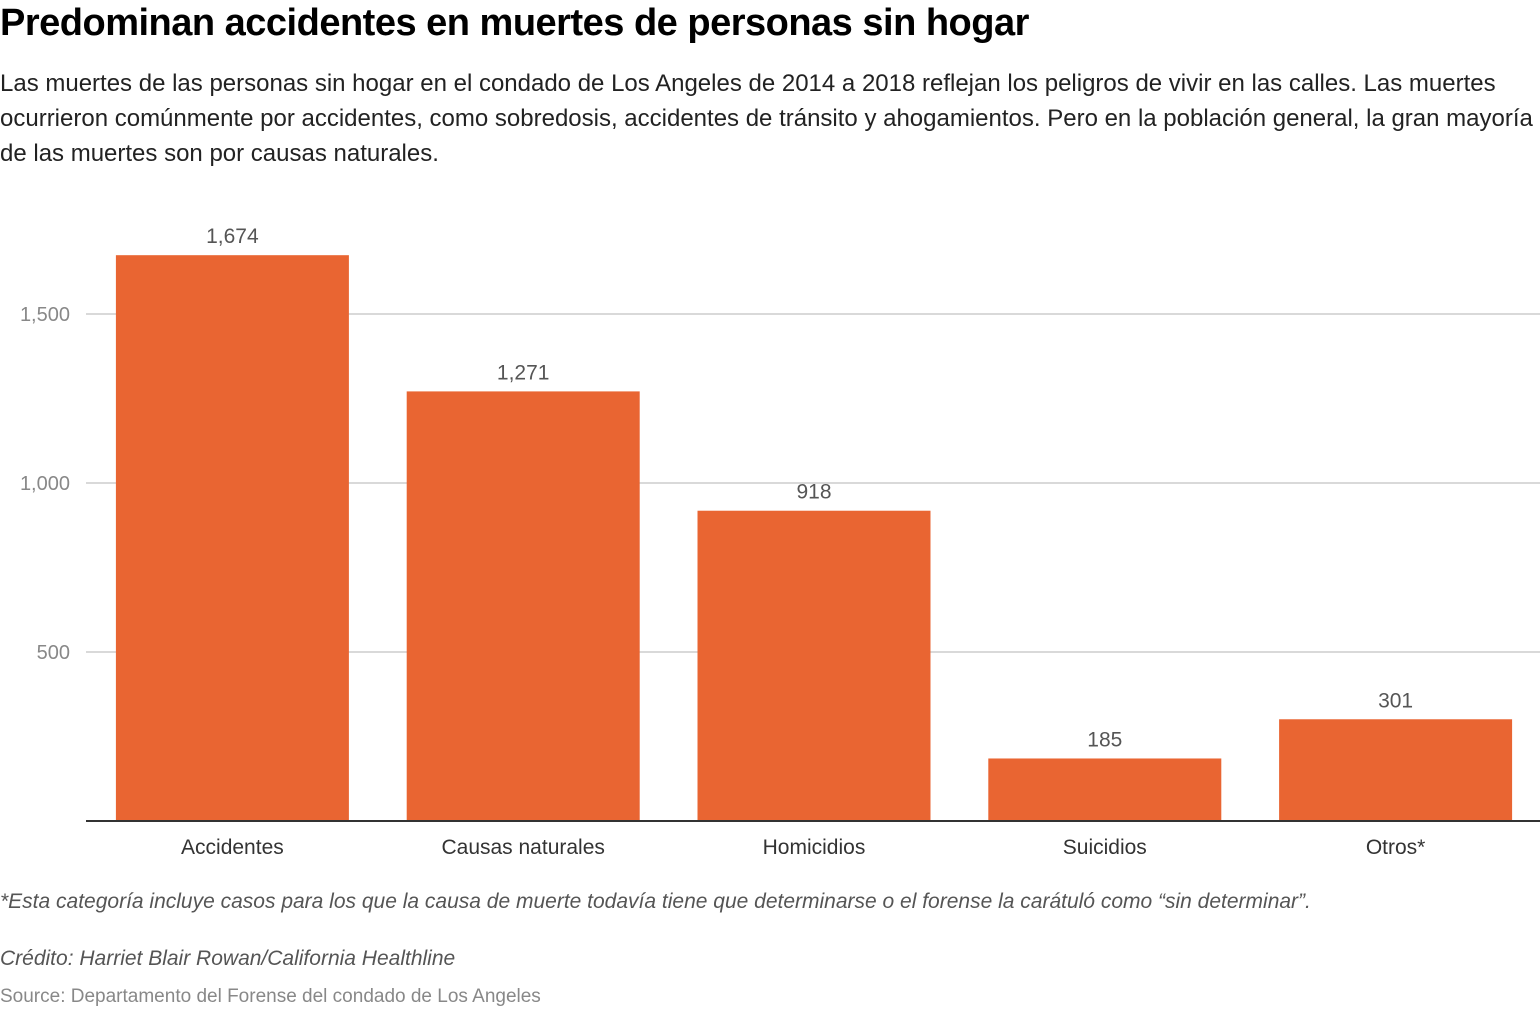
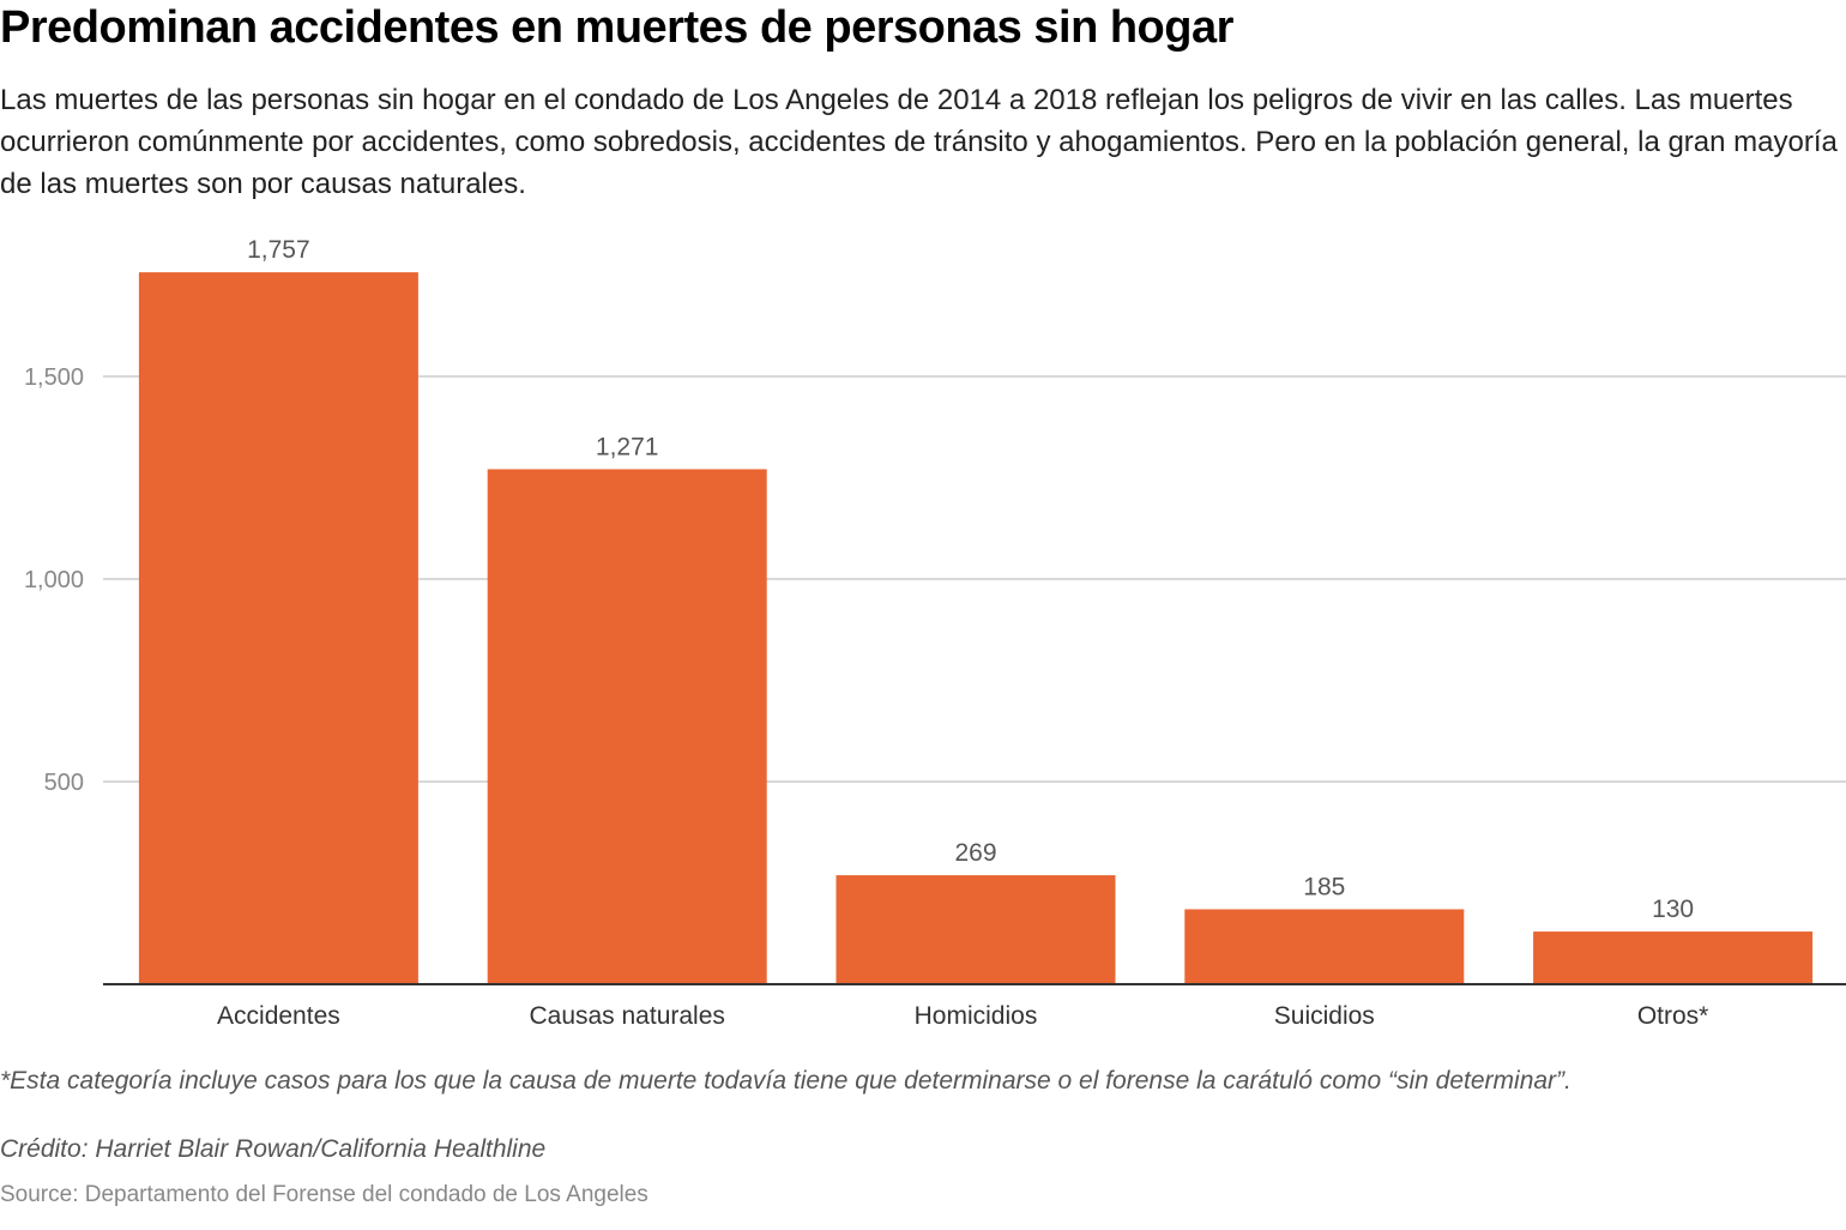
Accidentes: 1,674 -> 1,757
Homicidios: 918 -> 269
Otros*: 301 -> 130
